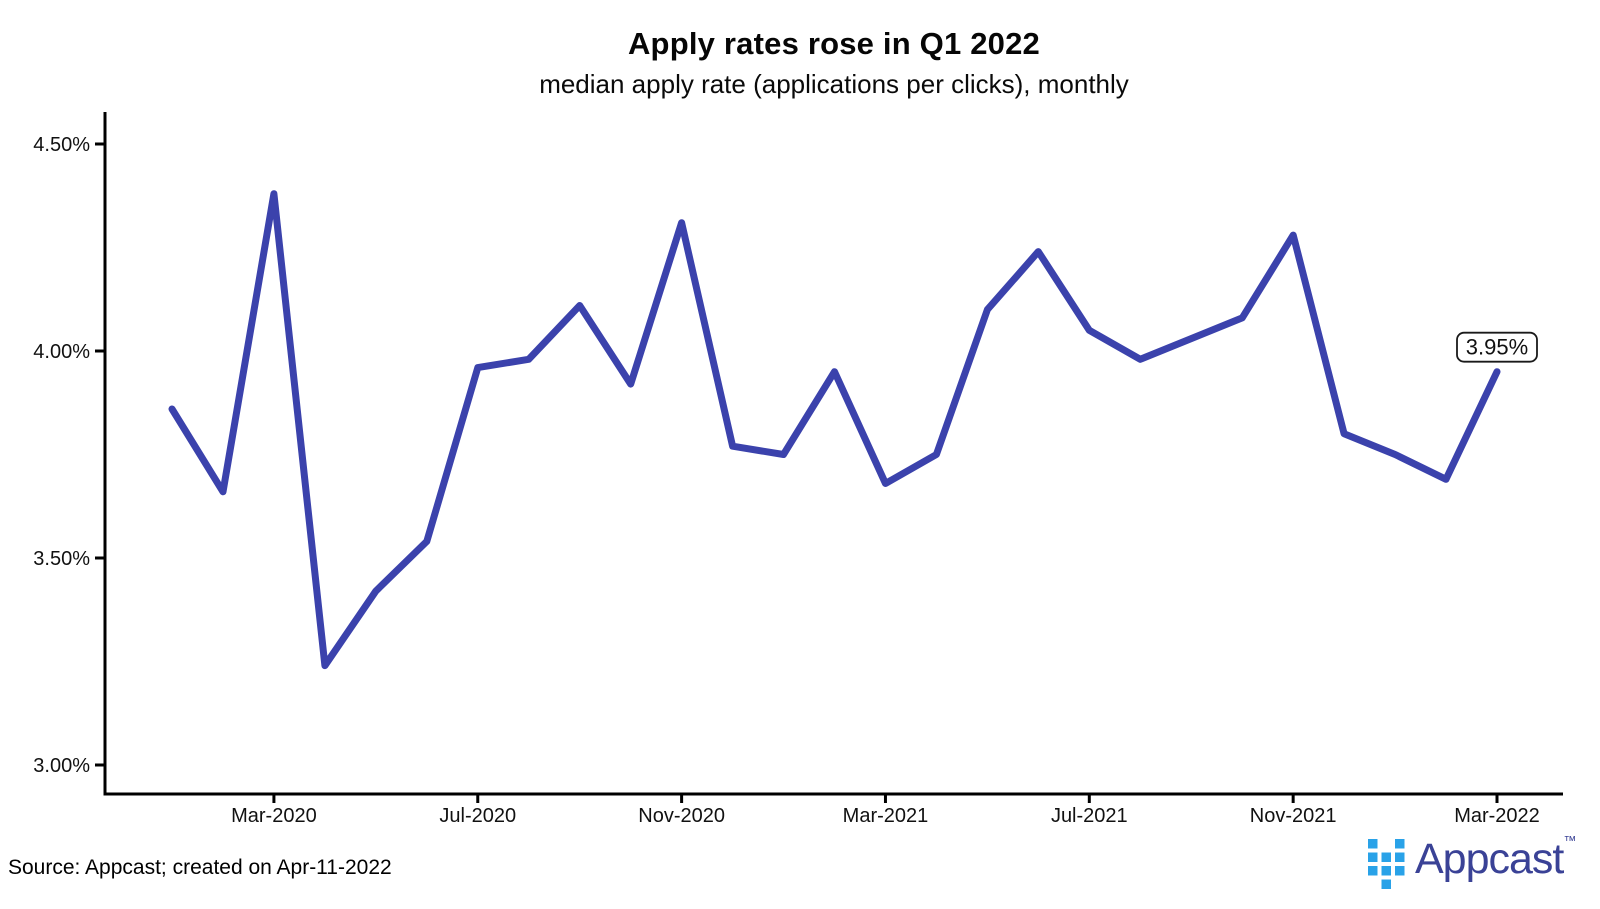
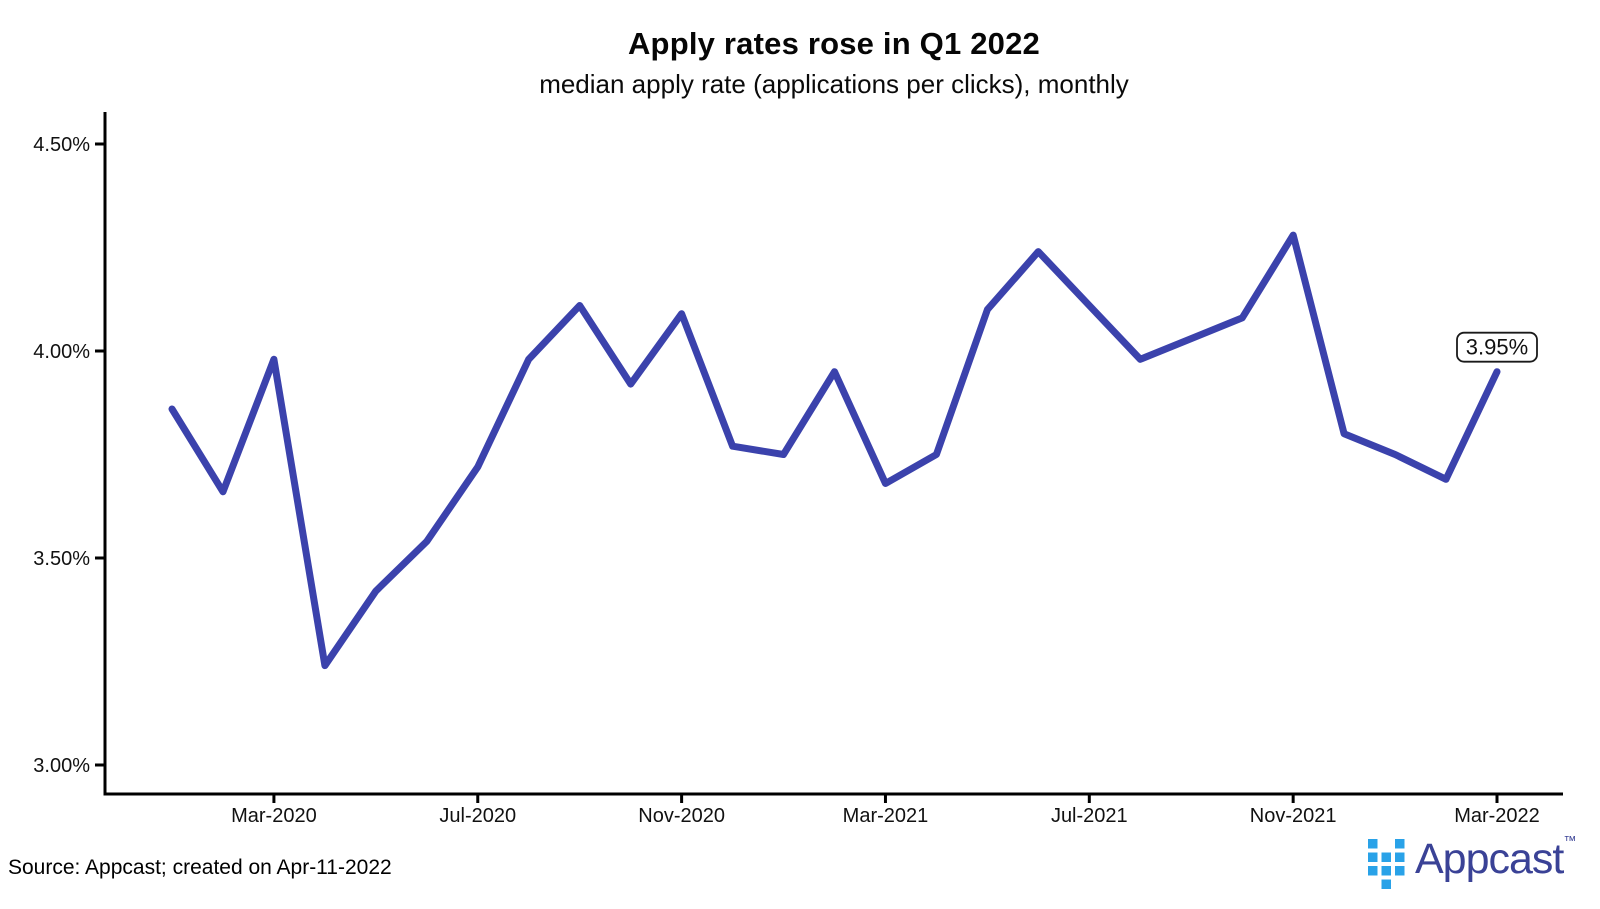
Mar-2020: 4.38% -> 3.98%
Jul-2020: 3.96% -> 3.72%
Nov-2020: 4.31% -> 4.09%
Jul-2021: 4.05% -> 4.11%
